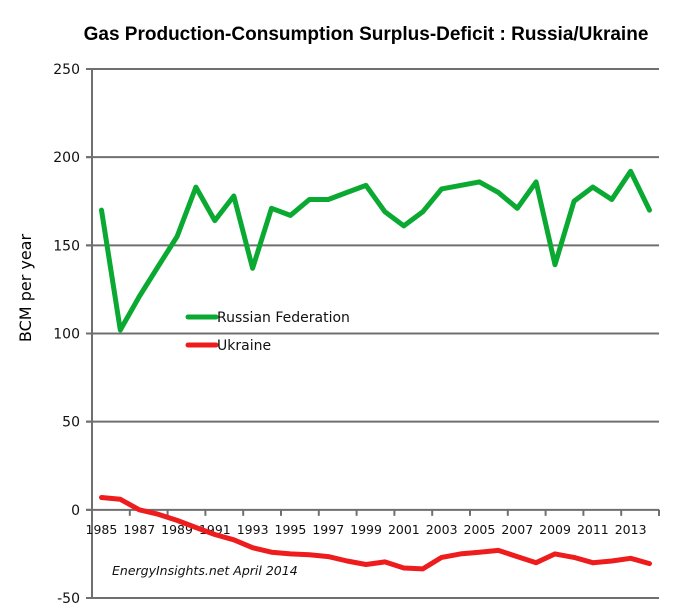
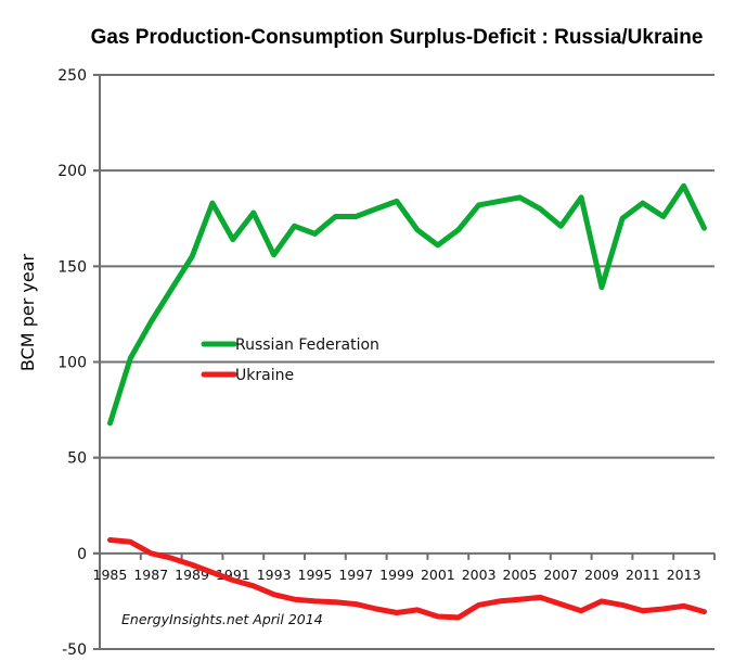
Russian Federation/1985: 170 -> 68
Russian Federation/1993: 137 -> 156
